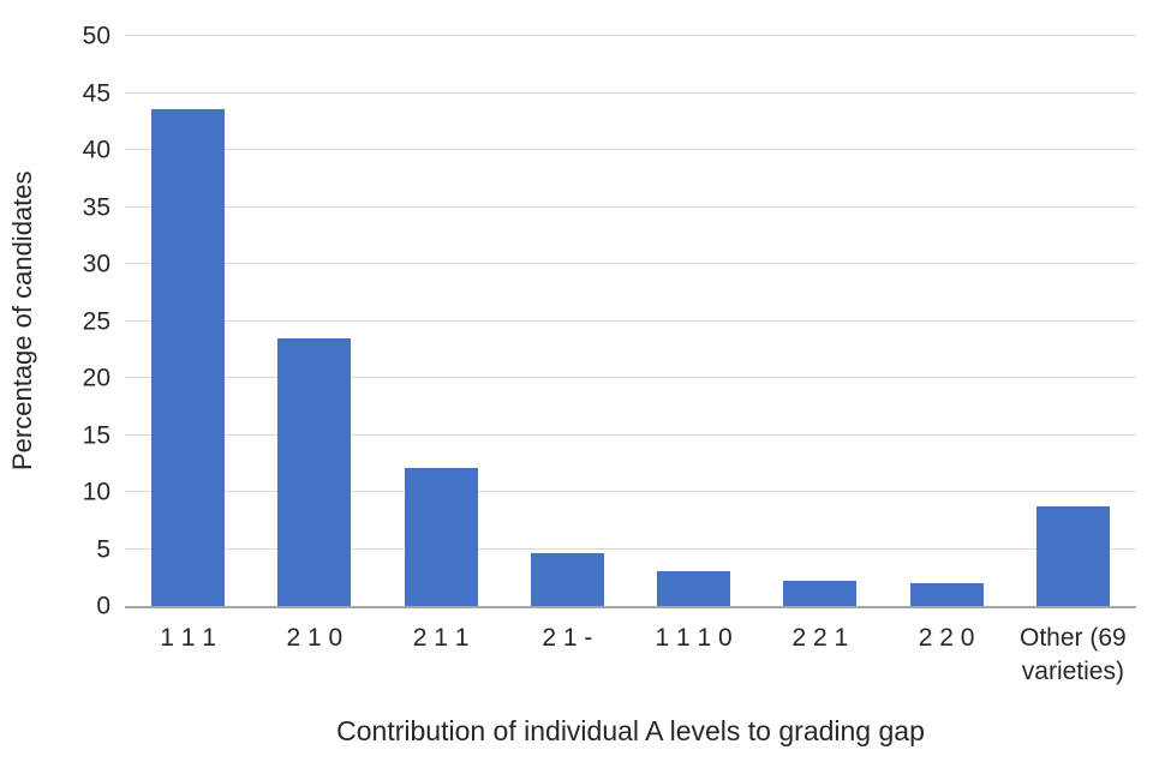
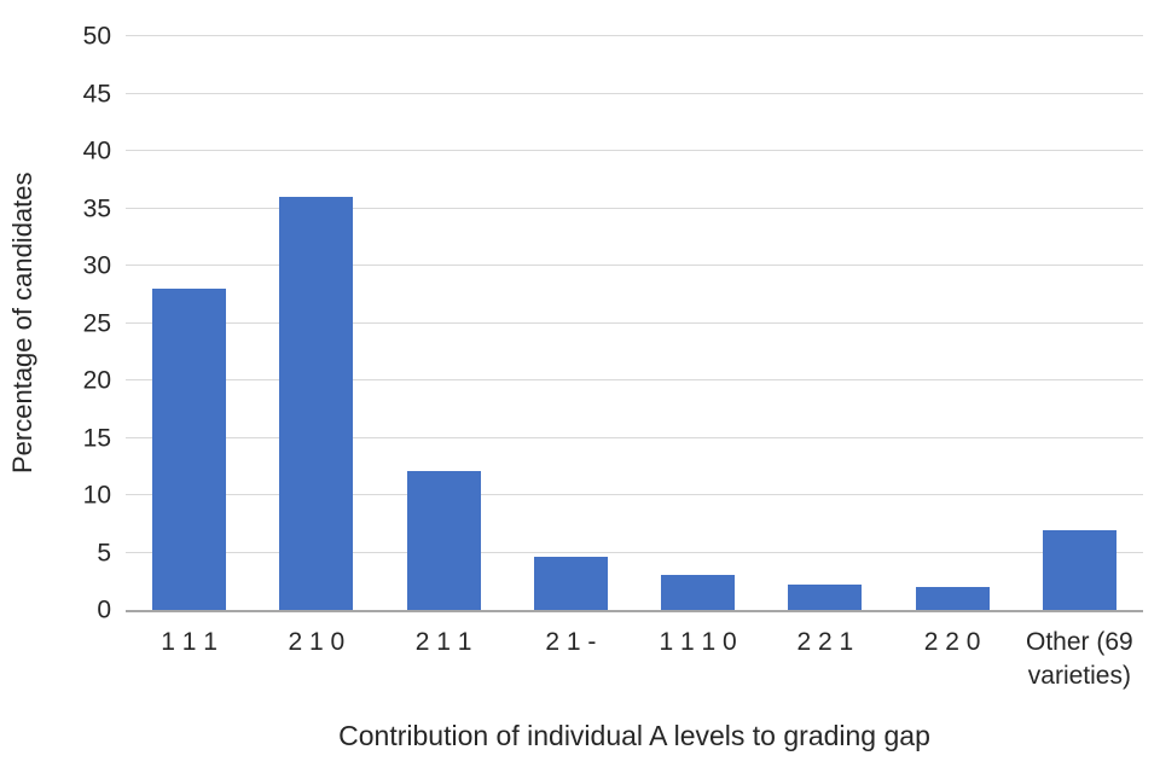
1 1 1: 44 -> 28
2 1 0: 24 -> 36
Other (69 varieties): 9 -> 7
